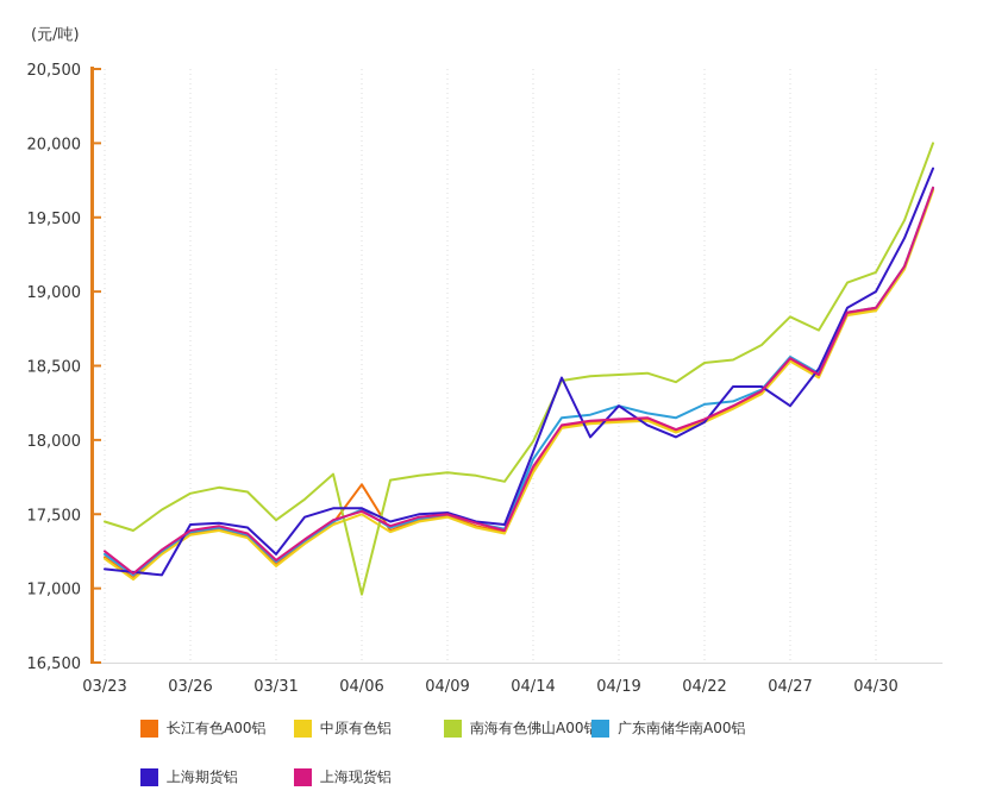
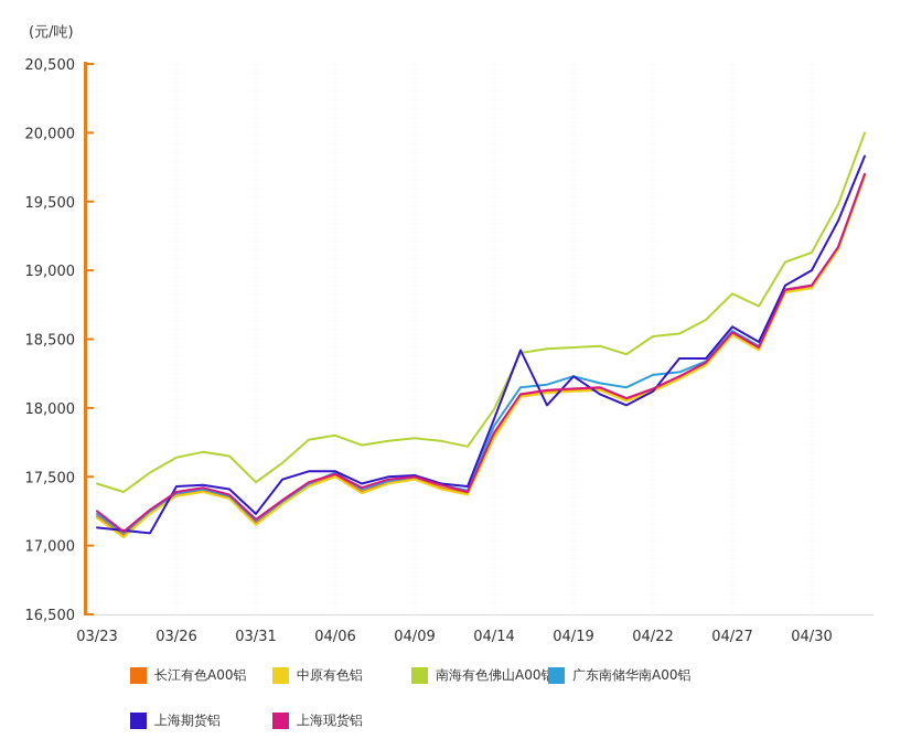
长江有色A00铝/04/06: 17700 -> 17510
南海有色佛山A00铝/04/06: 16960 -> 17800
上海期货铝/04/27: 18230 -> 18590
